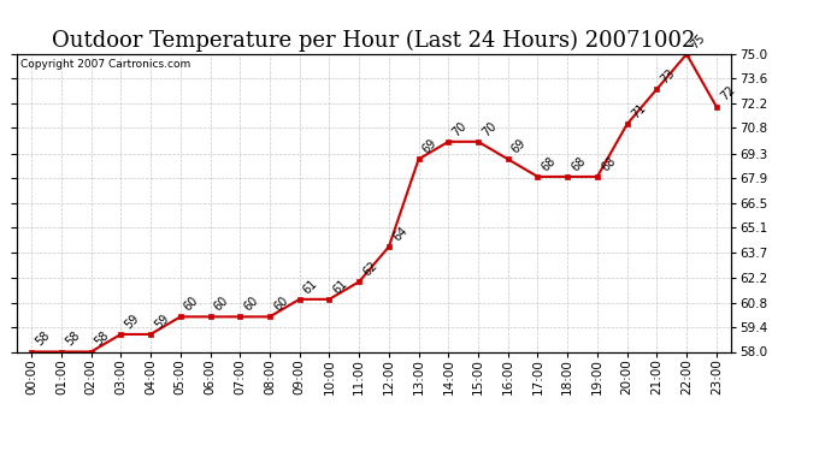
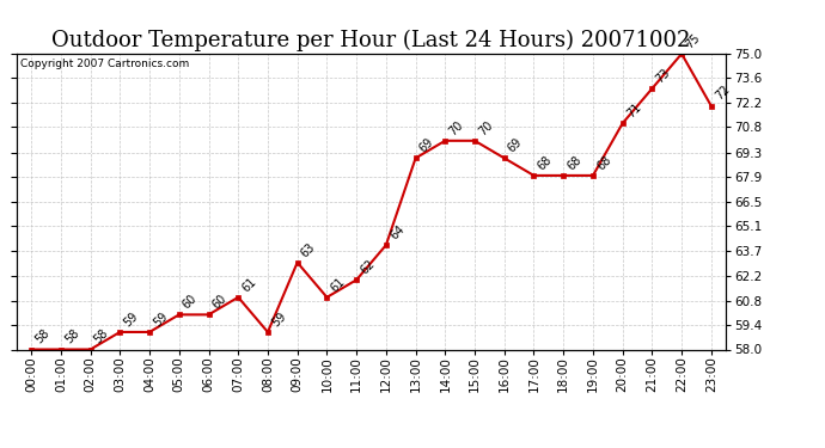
07:00: 60 -> 61
08:00: 60 -> 59
09:00: 61 -> 63
